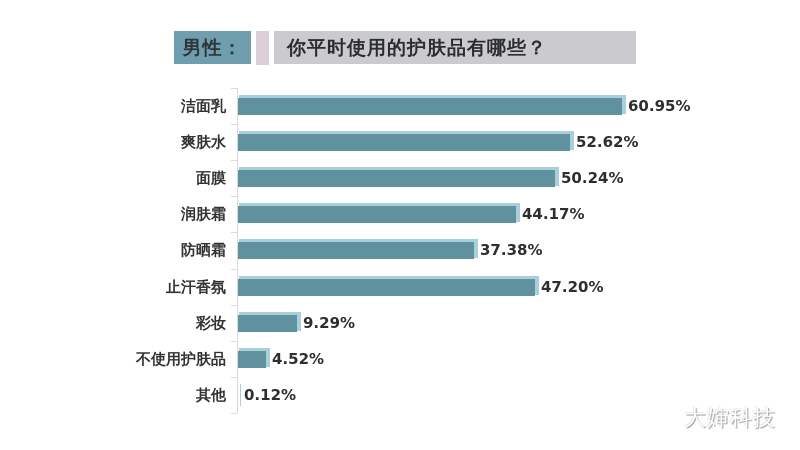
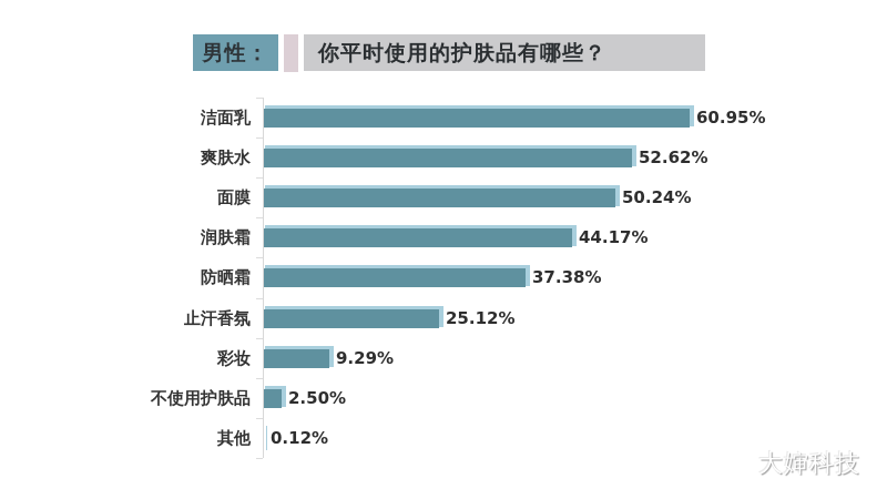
止汗香氛: 47.20% -> 25.12%
不使用护肤品: 4.52% -> 2.50%
